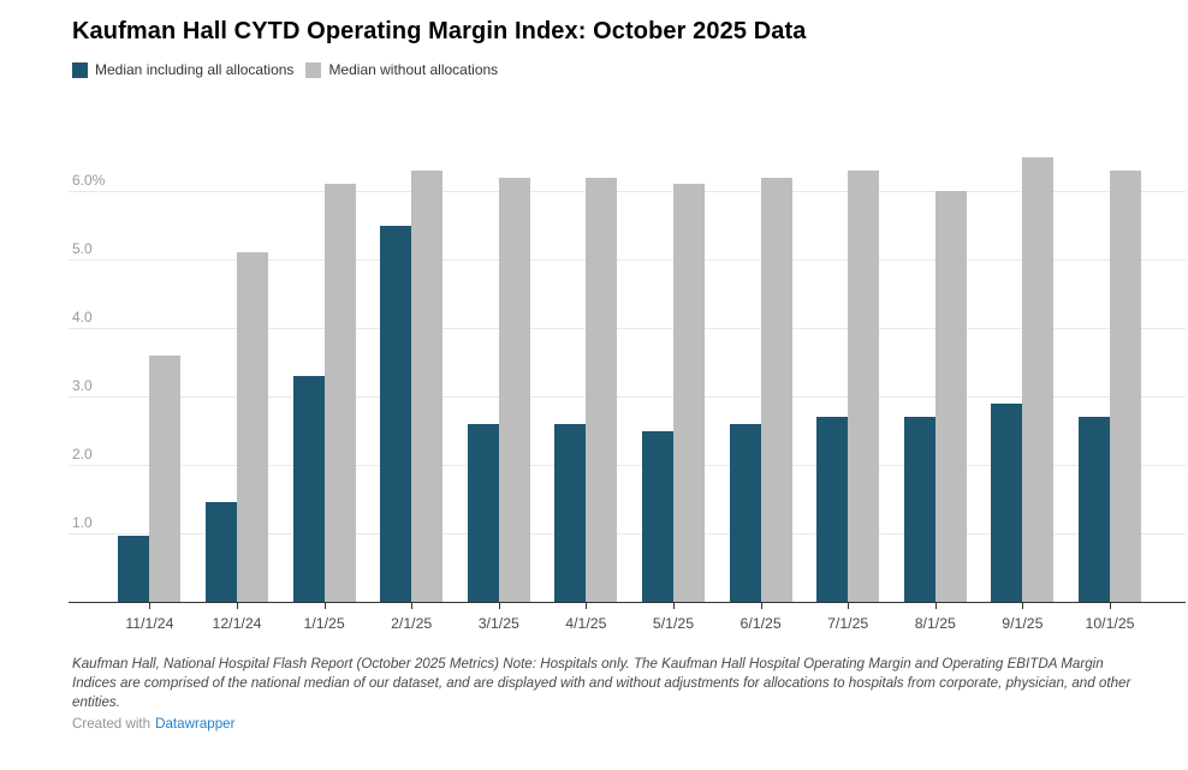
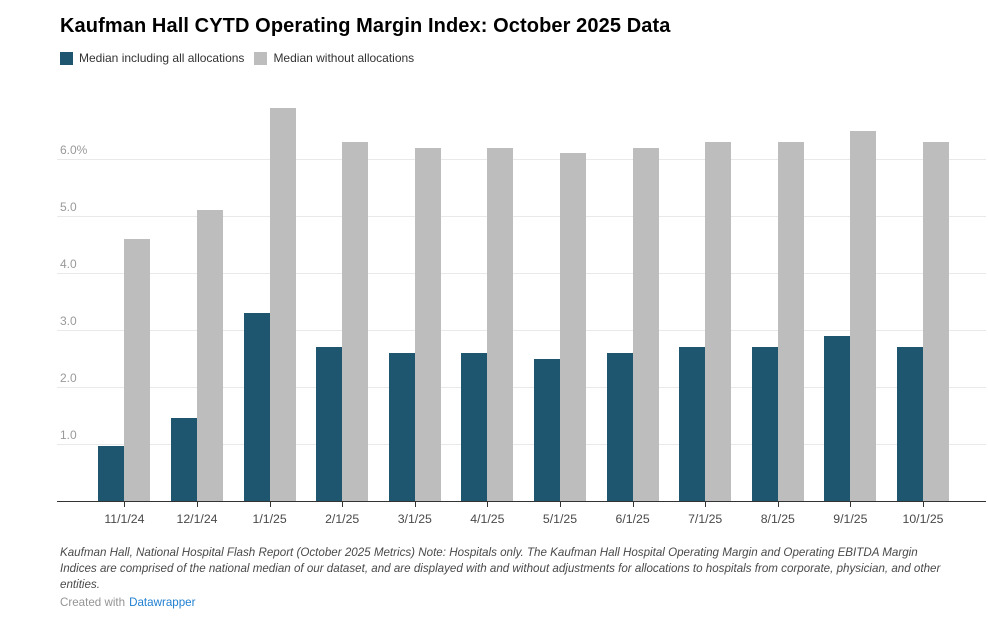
Median without allocations/11/1/24: 3.6% -> 4.6%
Median without allocations/1/1/25: 6.1% -> 6.9%
Median including all allocations/2/1/25: 5.5% -> 2.7%
Median without allocations/8/1/25: 6.0% -> 6.3%
